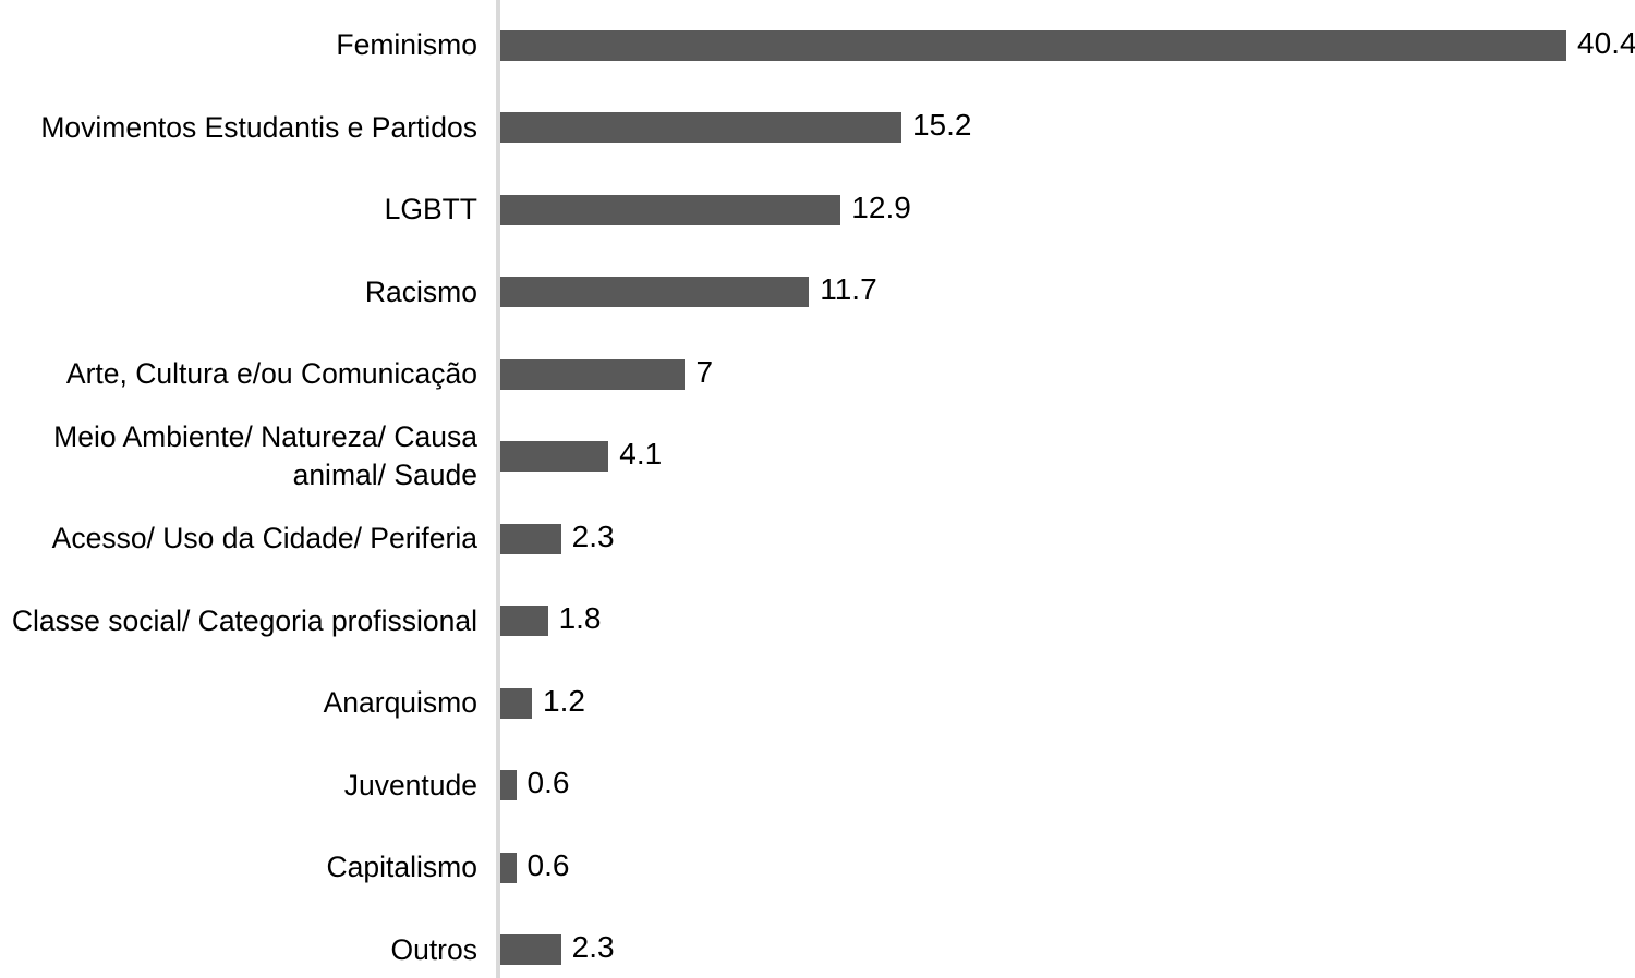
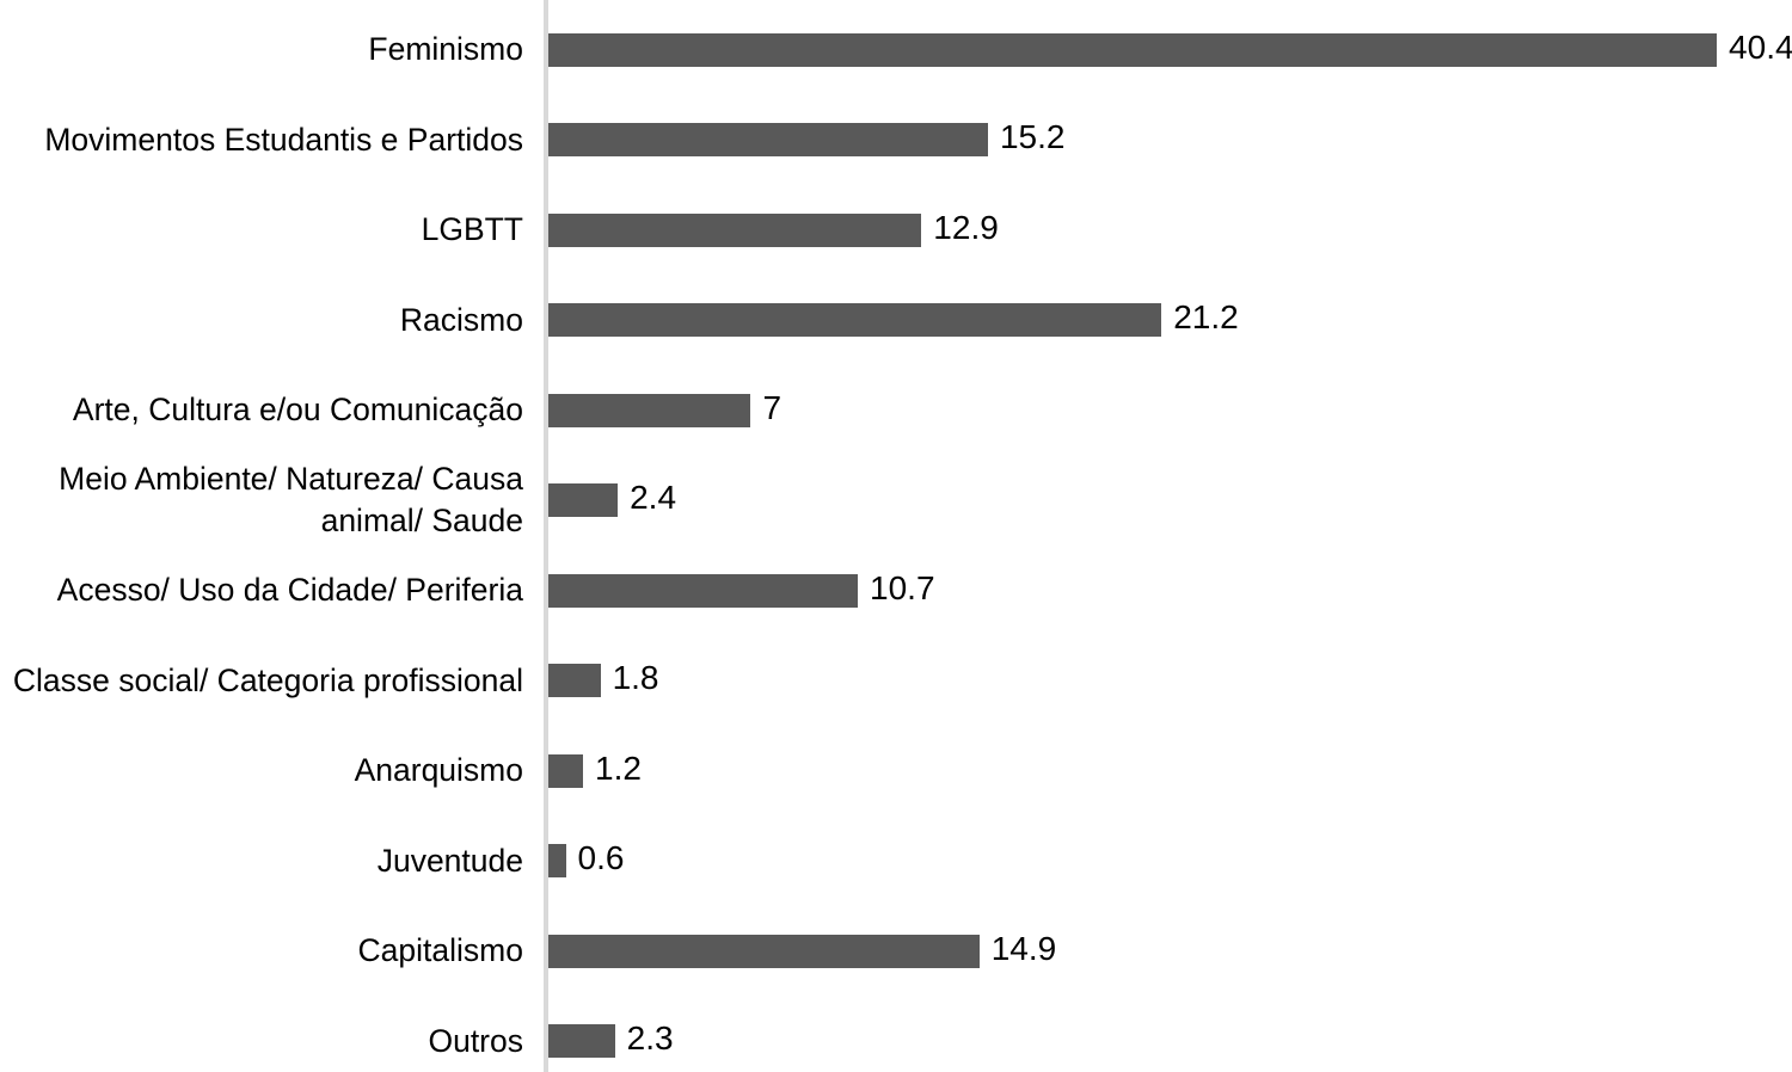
Racismo: 11.7 -> 21.2
Meio Ambiente/ Natureza/ Causa animal/ Saude: 4.1 -> 2.4
Acesso/ Uso da Cidade/ Periferia: 2.3 -> 10.7
Capitalismo: 0.6 -> 14.9
